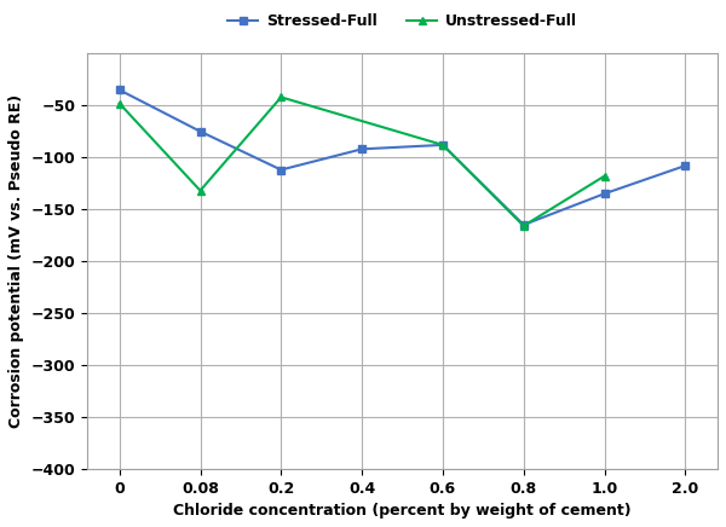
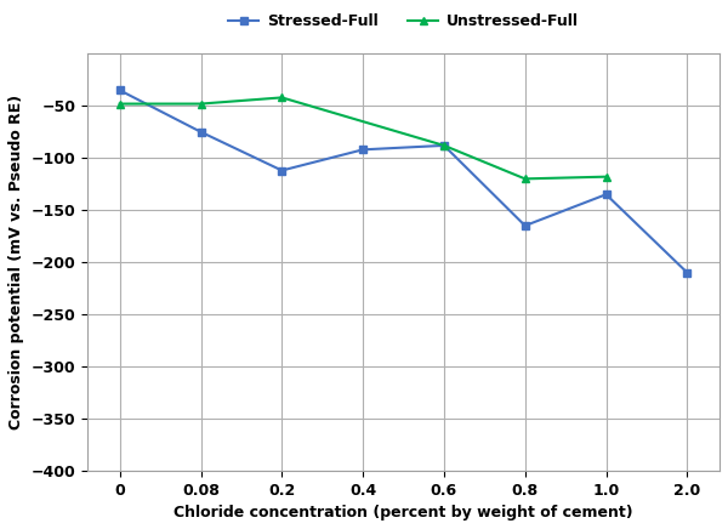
Unstressed-Full/0.08: -132 -> -48
Unstressed-Full/0.8: -166 -> -120
Stressed-Full/2.0: -108 -> -210
